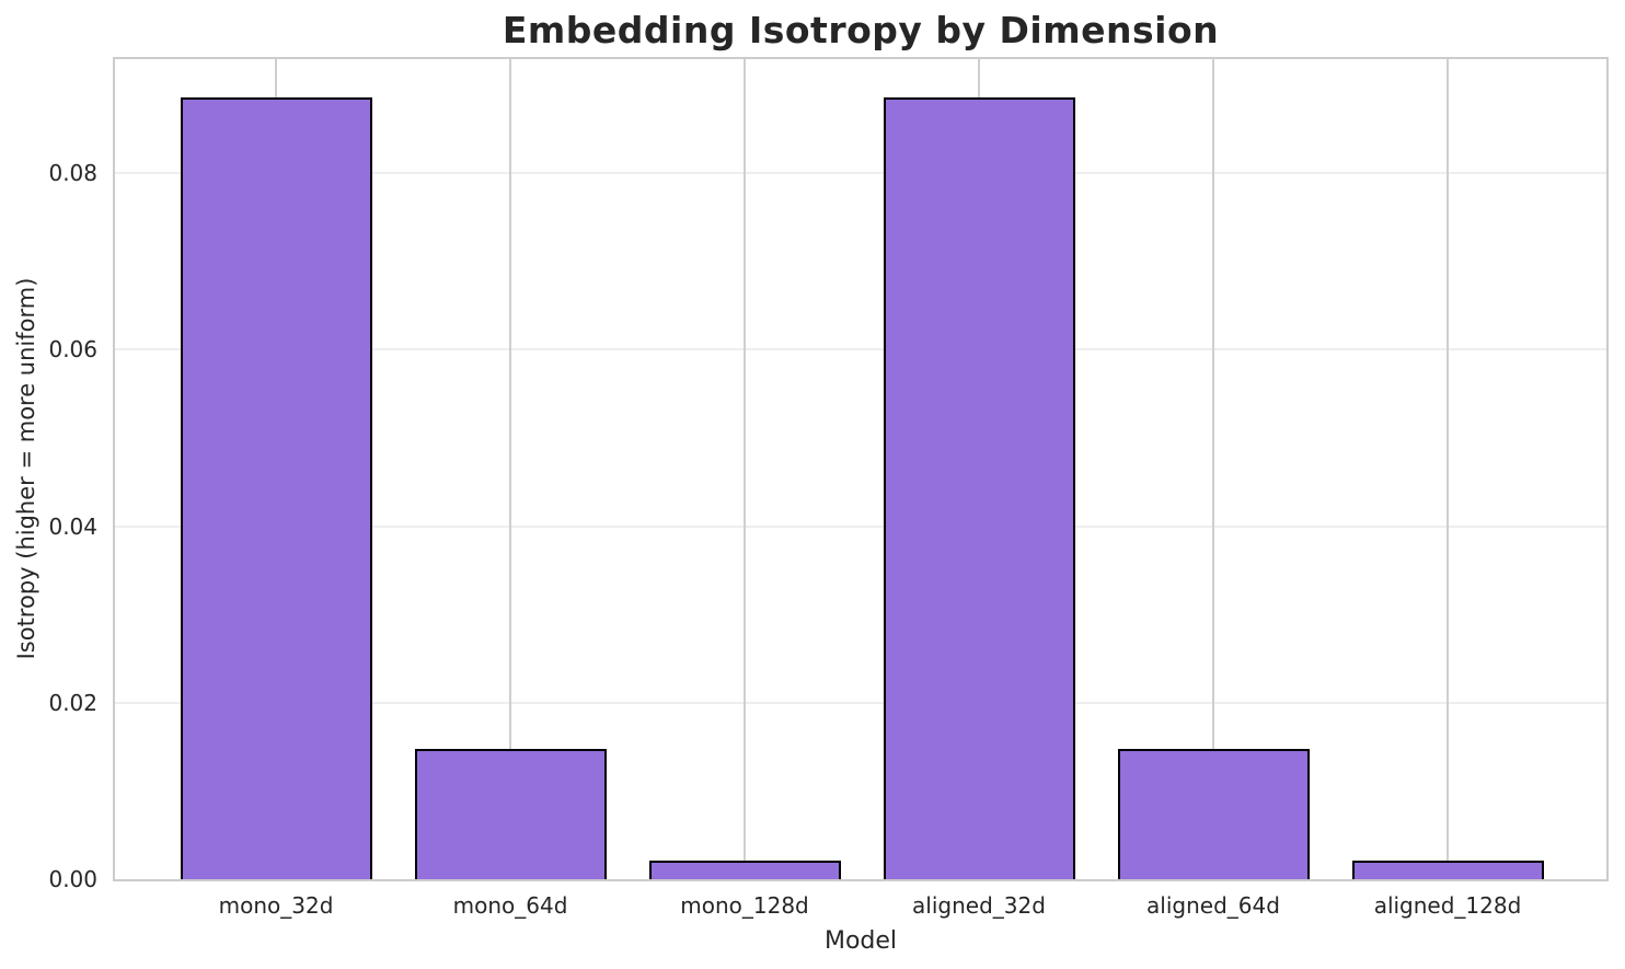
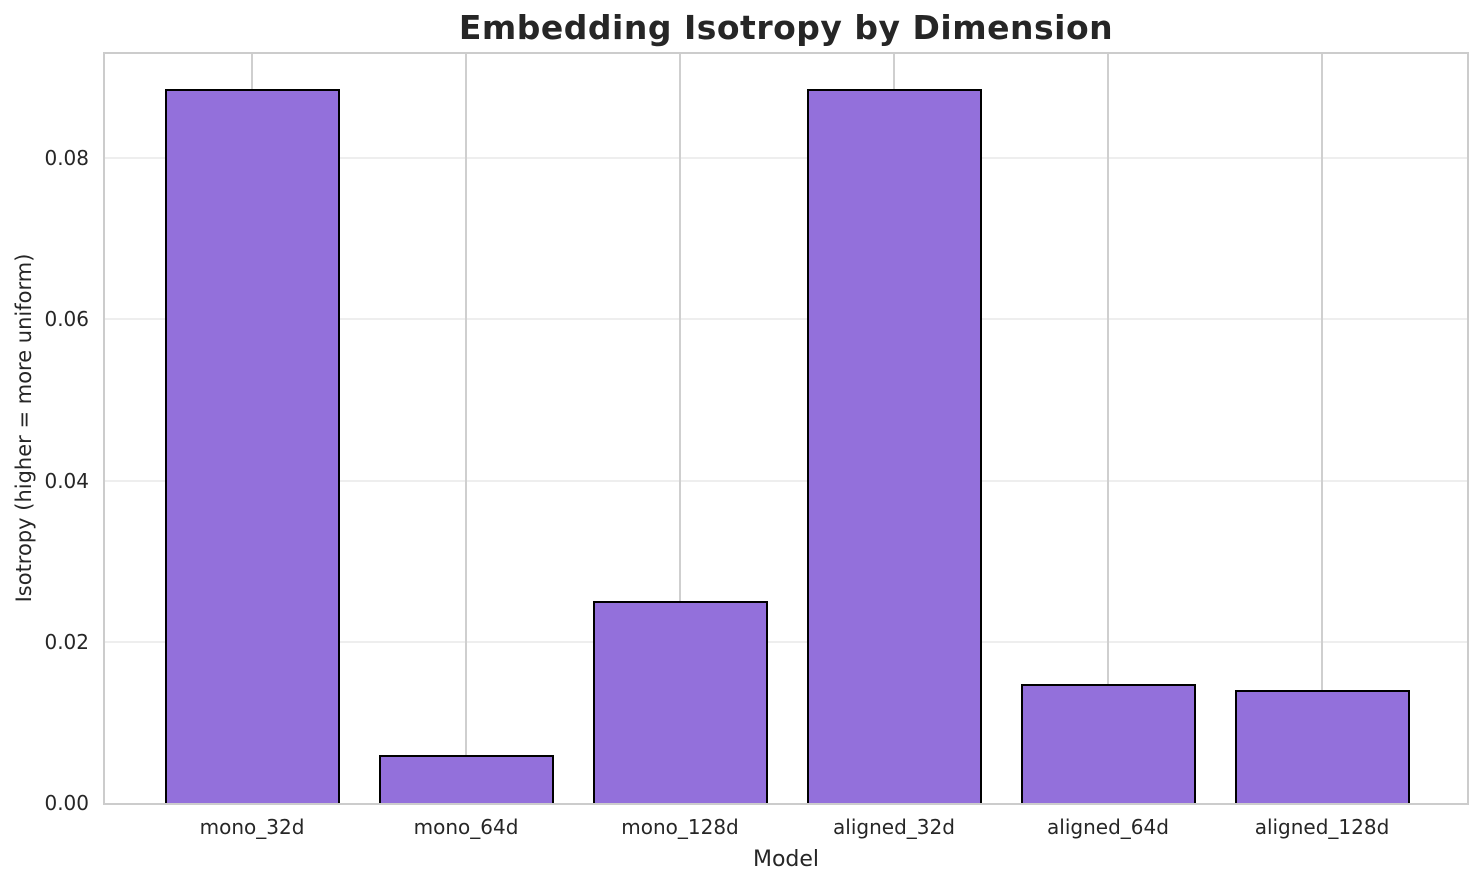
mono_64d: 0.015 -> 0.006
mono_128d: 0.002 -> 0.025
aligned_128d: 0.002 -> 0.014
